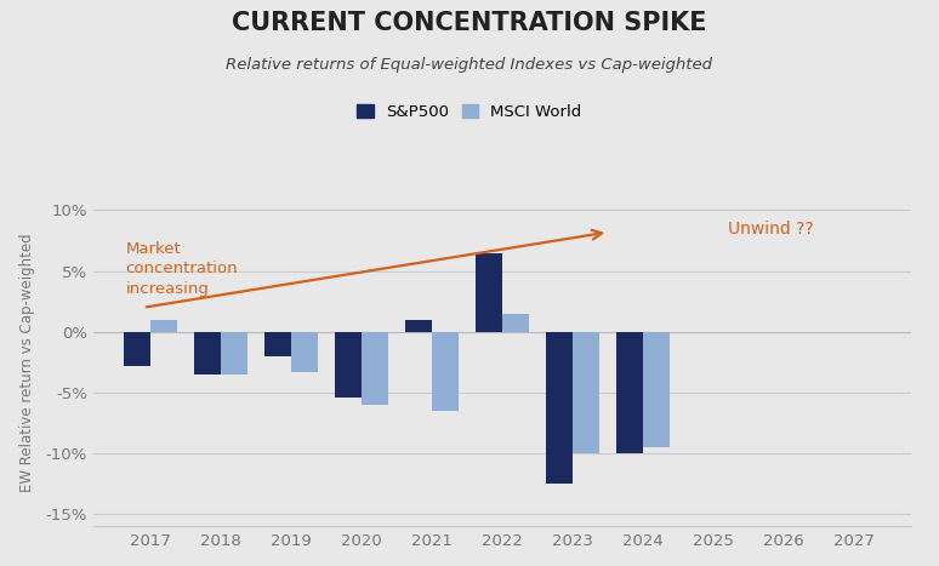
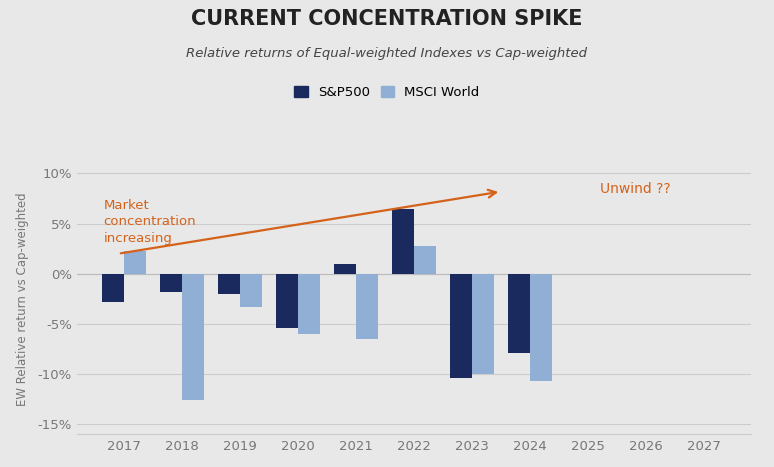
MSCI World/2017: 1.0% -> 2.3%
S&P500/2018: -3.5% -> -1.8%
MSCI World/2018: -3.5% -> -12.6%
MSCI World/2022: 1.5% -> 2.8%
S&P500/2023: -12.5% -> -10.4%
S&P500/2024: -10.0% -> -7.9%
MSCI World/2024: -9.5% -> -10.7%
